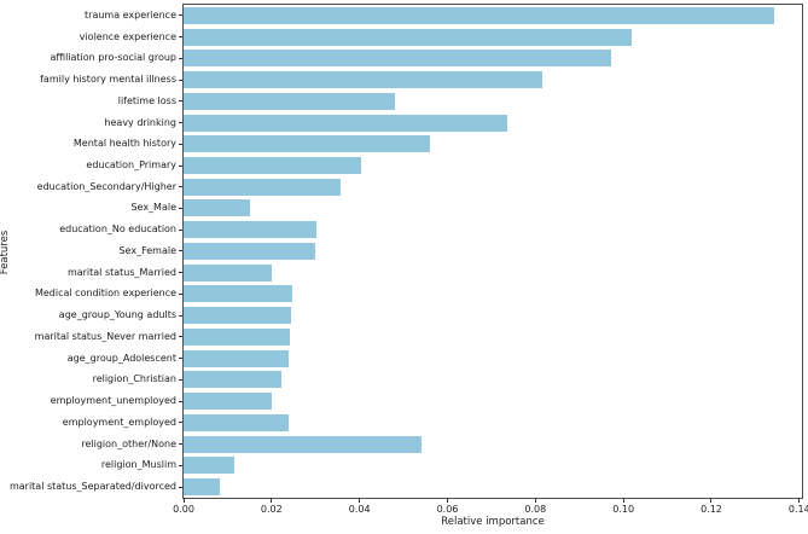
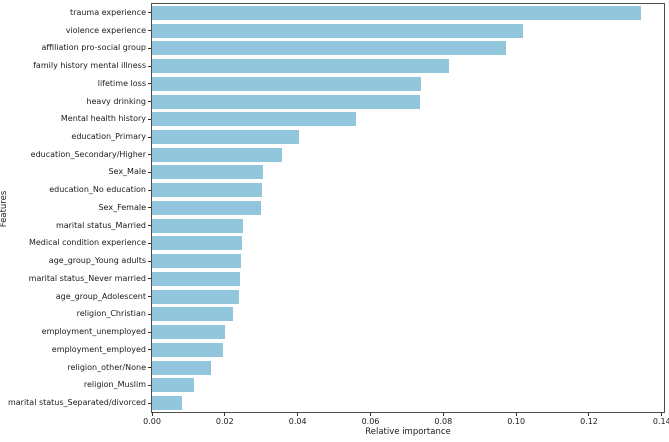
lifetime loss: 0.048 -> 0.074
Sex_Male: 0.015 -> 0.030
marital status_Married: 0.020 -> 0.025
employment_employed: 0.024 -> 0.020
religion_other/None: 0.054 -> 0.016
